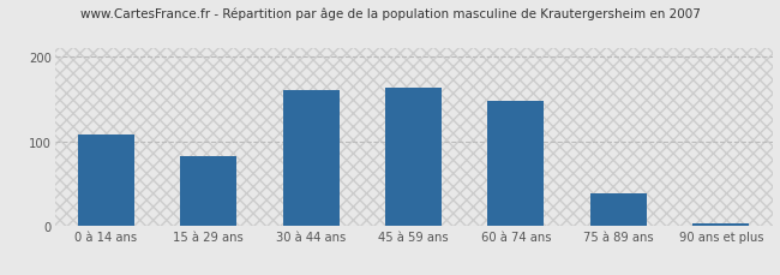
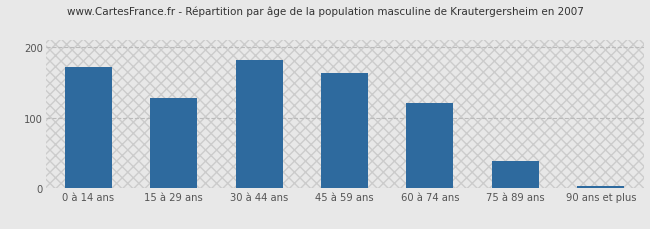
0 à 14 ans: 108 -> 172
15 à 29 ans: 82 -> 128
30 à 44 ans: 160 -> 182
60 à 74 ans: 148 -> 120
